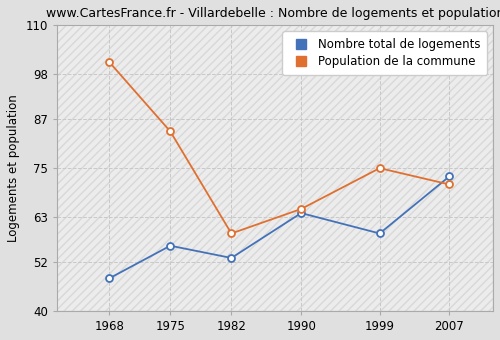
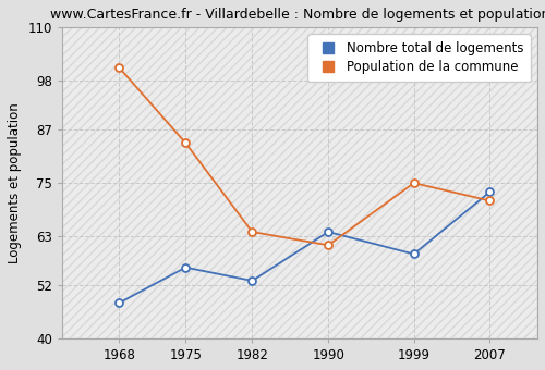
Population de la commune/1982: 59 -> 64
Population de la commune/1990: 65 -> 61
